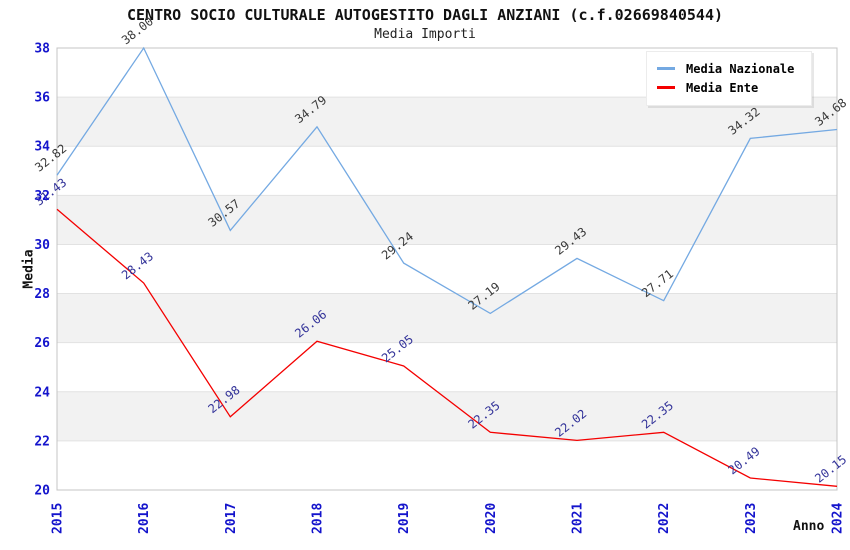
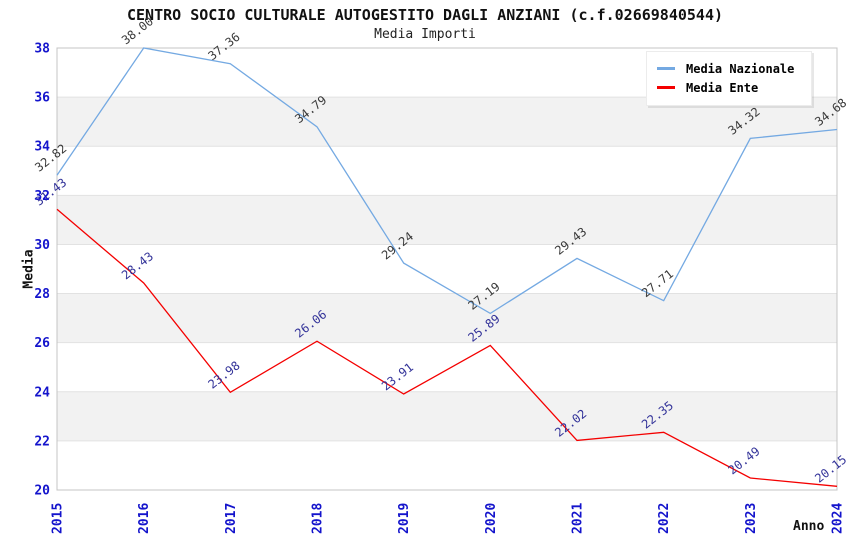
Media Nazionale/2017: 30.57 -> 37.36
Media Ente/2017: 22.98 -> 23.98
Media Ente/2019: 25.05 -> 23.91
Media Ente/2020: 22.35 -> 25.89
